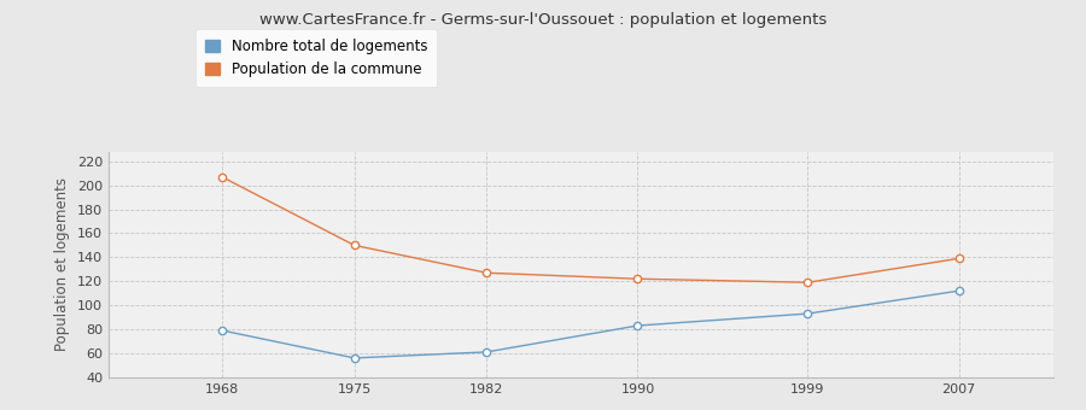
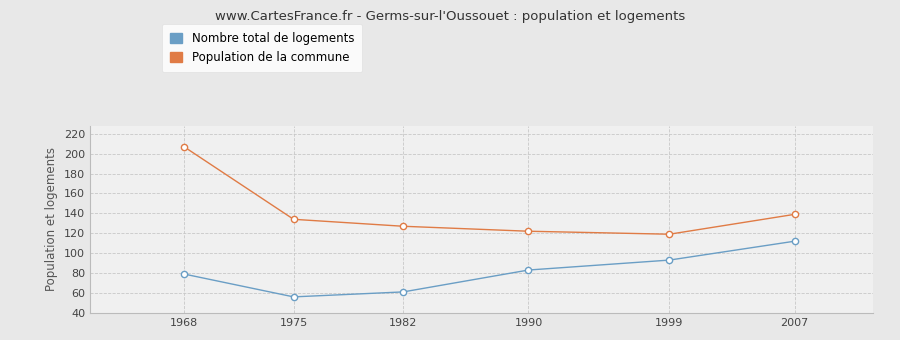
Population de la commune/1975: 150 -> 134
